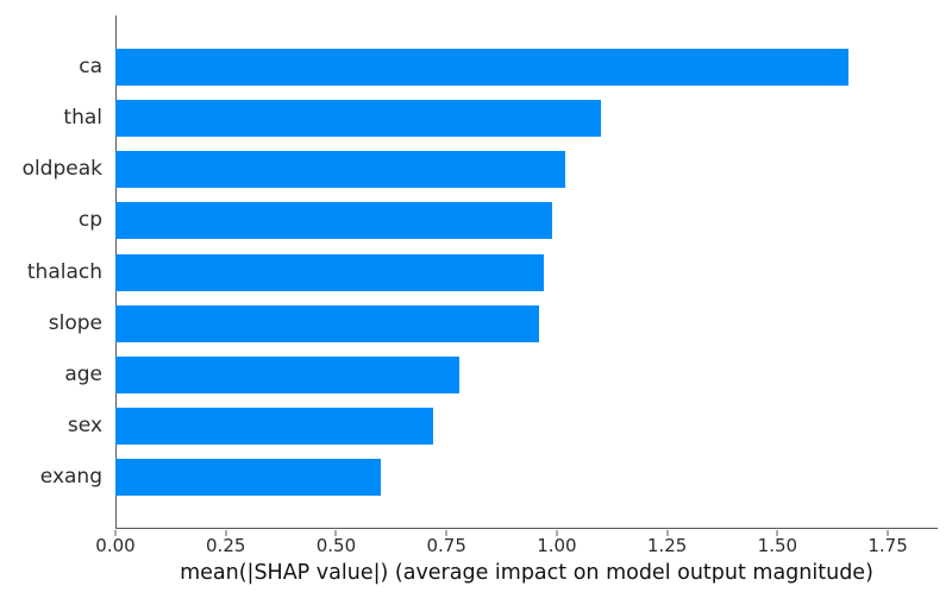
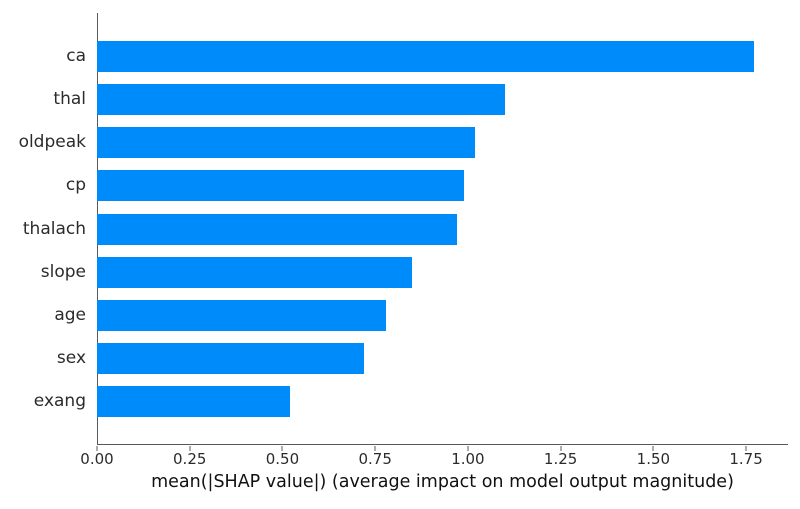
ca: 1.66 -> 1.77
slope: 0.96 -> 0.85
exang: 0.60 -> 0.52
